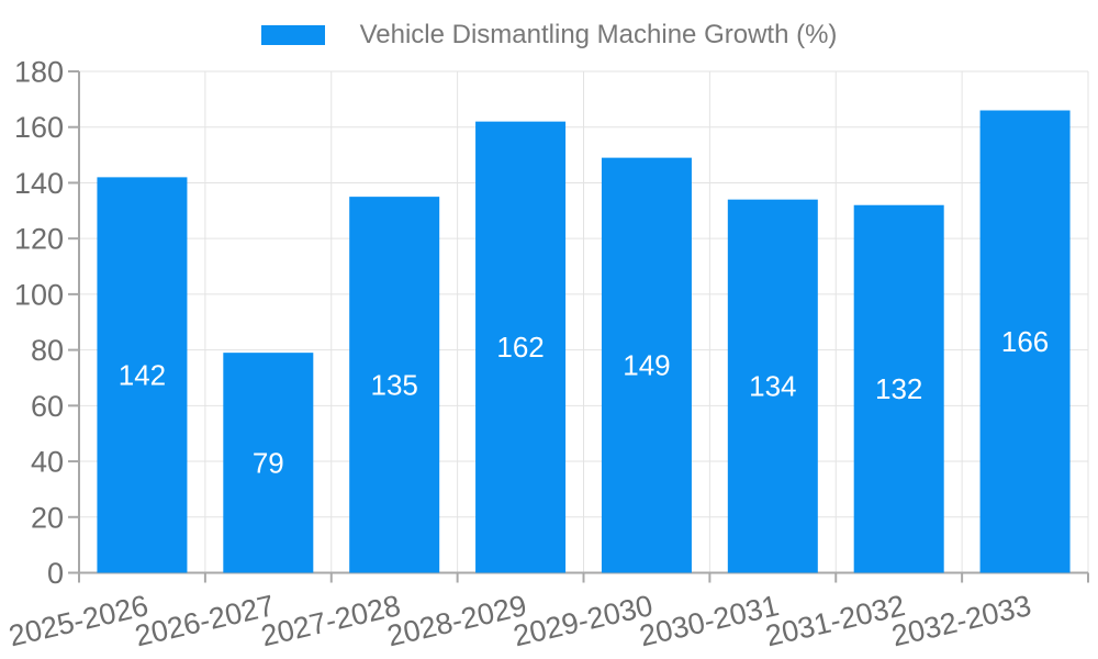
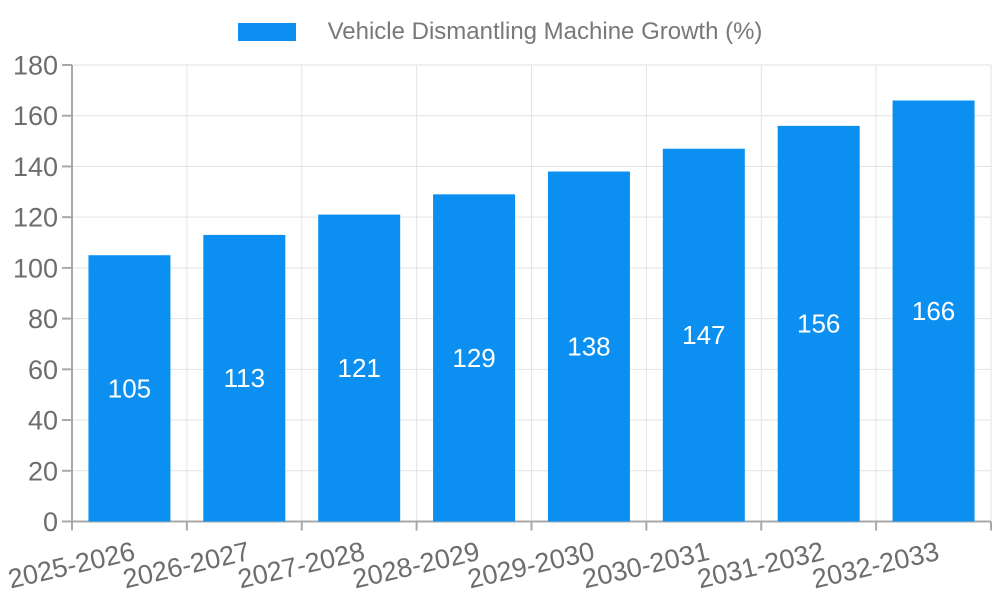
2025-2026: 142 -> 105
2026-2027: 79 -> 113
2027-2028: 135 -> 121
2028-2029: 162 -> 129
2029-2030: 149 -> 138
2030-2031: 134 -> 147
2031-2032: 132 -> 156
